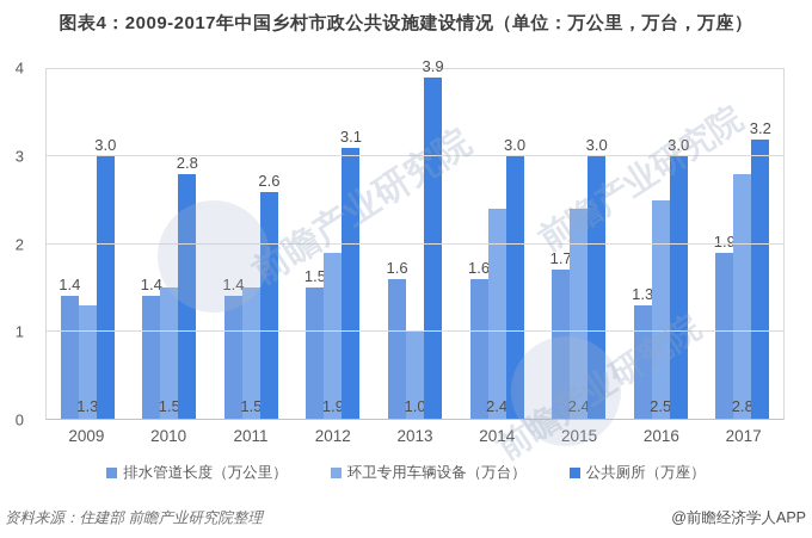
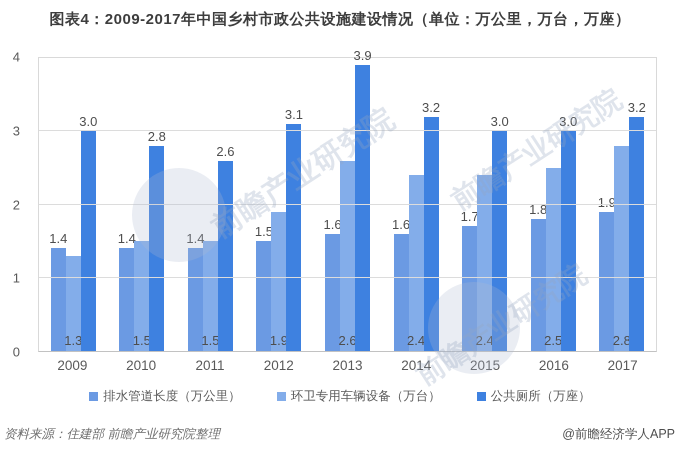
环卫专用车辆设备（万台）/2013: 1.0 -> 2.6
公共厕所（万座）/2014: 3.0 -> 3.2
排水管道长度（万公里）/2016: 1.3 -> 1.8
